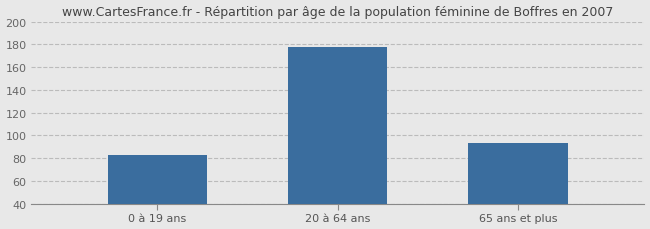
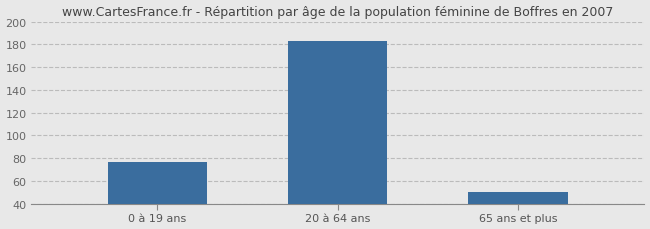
0 à 19 ans: 83 -> 77
20 à 64 ans: 178 -> 183
65 ans et plus: 93 -> 50
